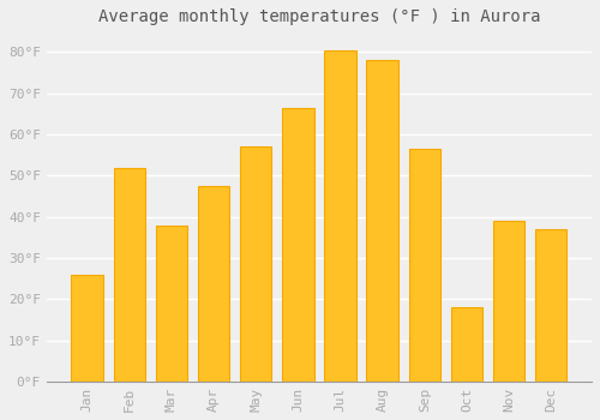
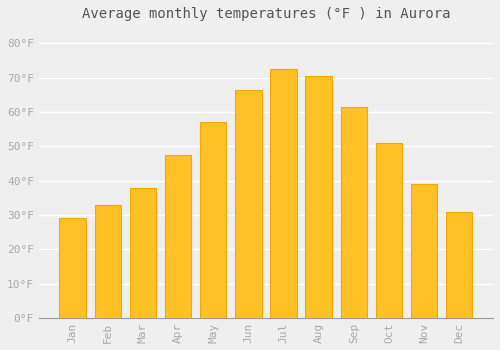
Jan: 26.0°F -> 29.0°F
Feb: 52.0°F -> 33.0°F
Jul: 80.5°F -> 72.5°F
Aug: 78.0°F -> 70.5°F
Sep: 56.5°F -> 61.5°F
Oct: 18.0°F -> 51.0°F
Dec: 37.0°F -> 31.0°F
